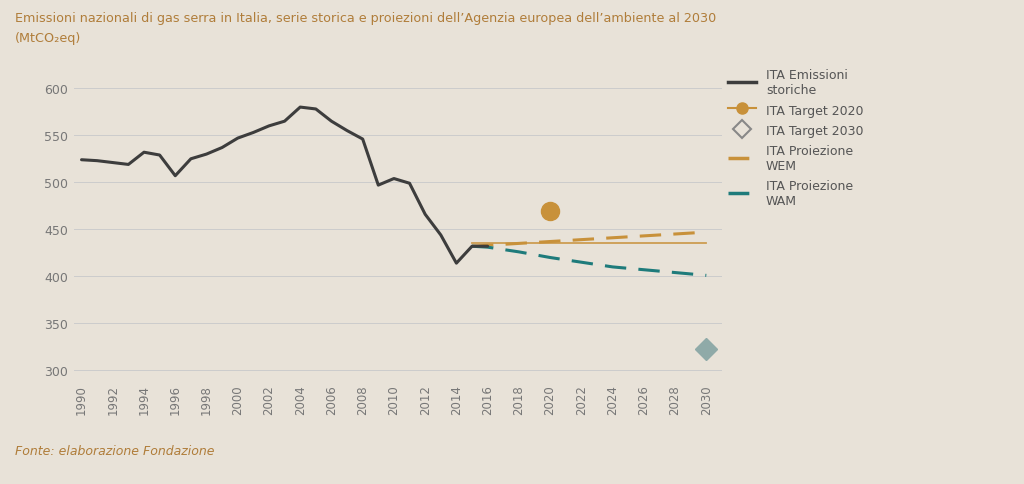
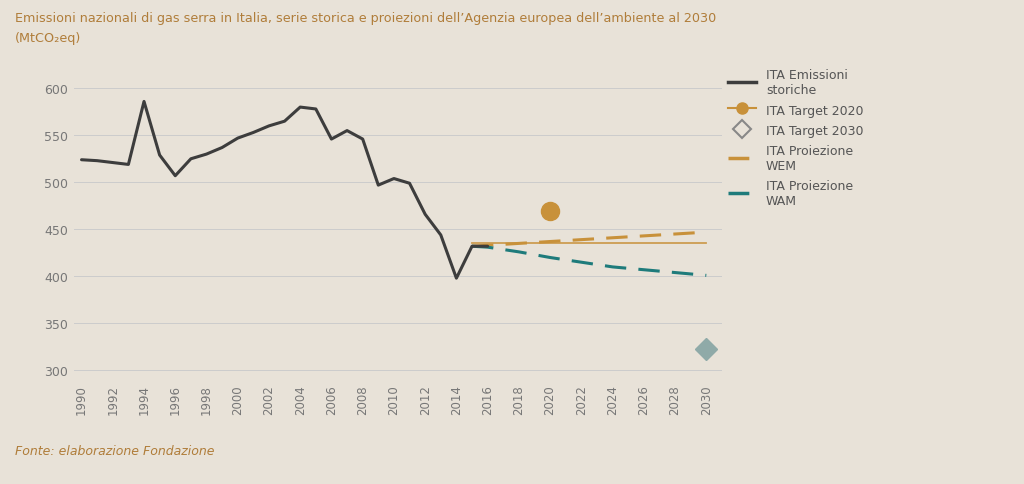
ITA Emissioni storiche/1994: 532 -> 586
ITA Emissioni storiche/2006: 565 -> 546
ITA Emissioni storiche/2014: 414 -> 398
